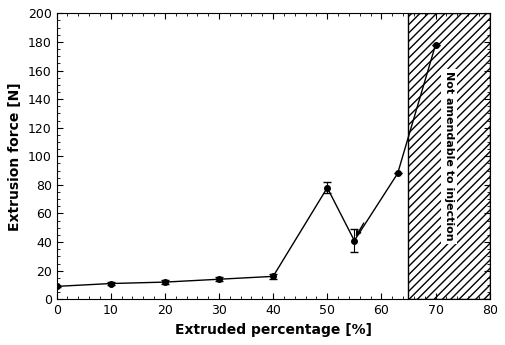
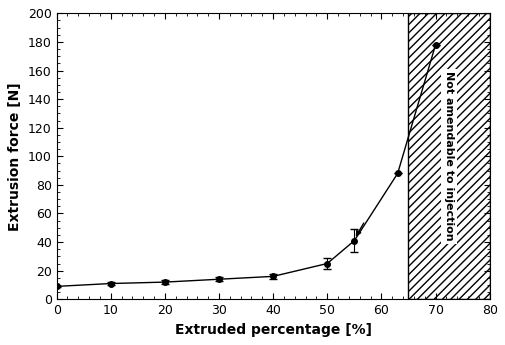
50: 78 -> 25
